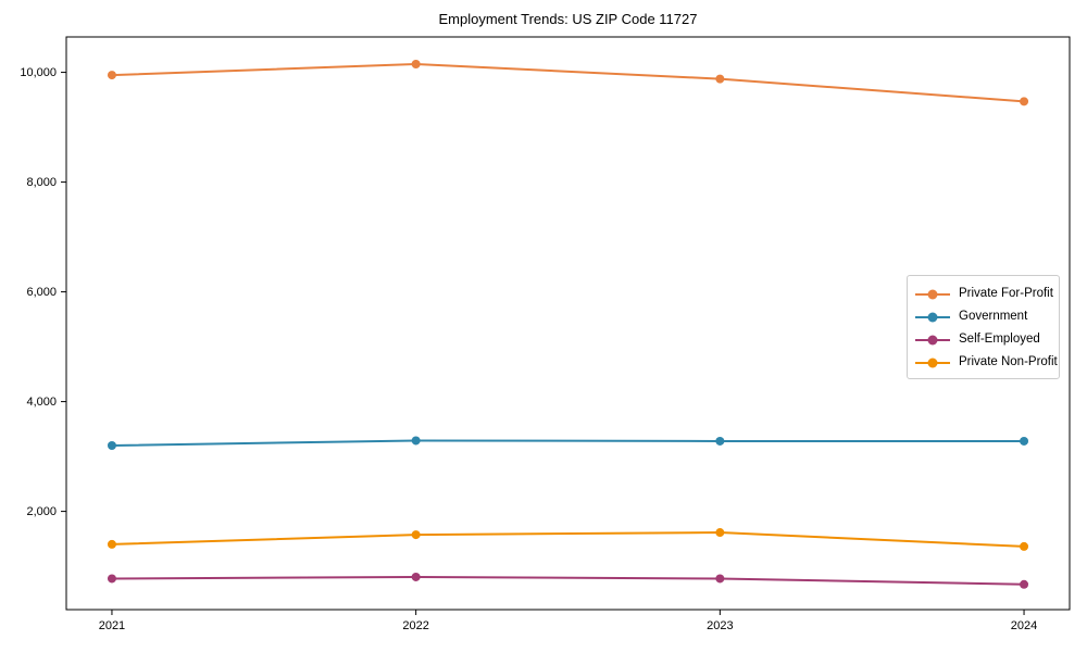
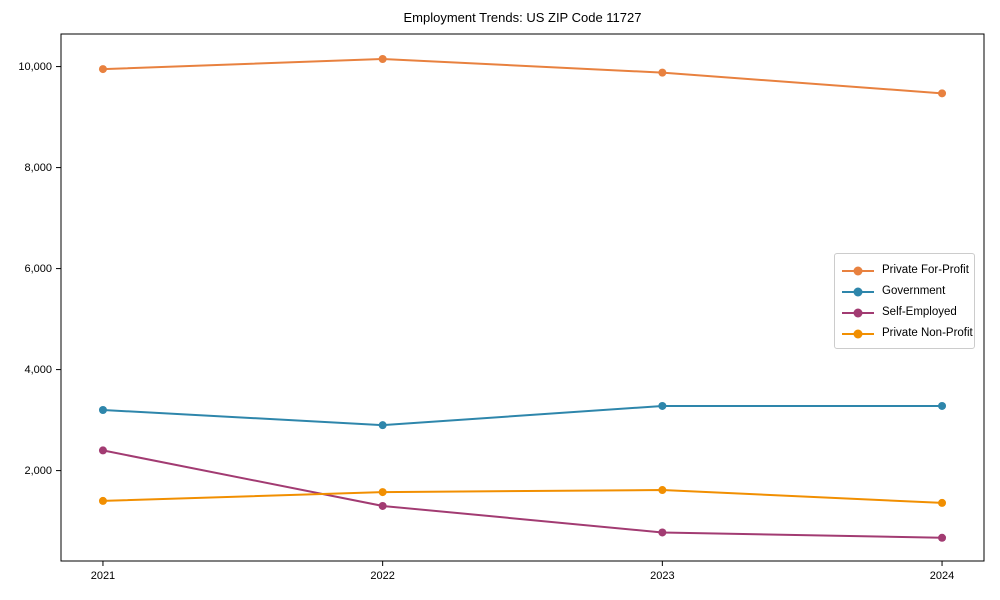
Self-Employed/2021: 800 -> 2400
Government/2022: 3300 -> 2900
Self-Employed/2022: 800 -> 1300
